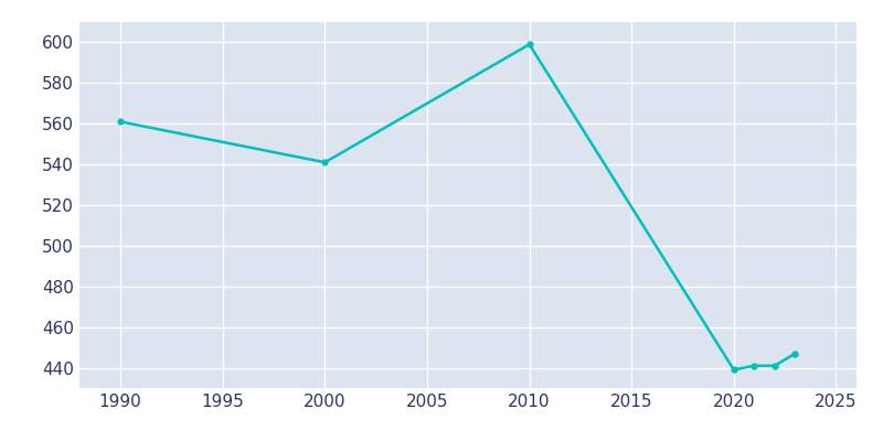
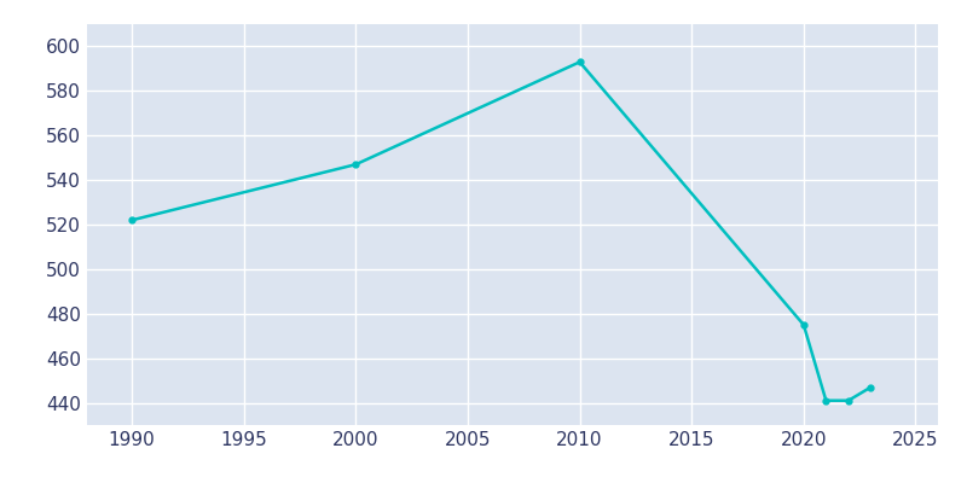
1990: 561 -> 522
2000: 541 -> 547
2010: 599 -> 593
2020: 439 -> 475
